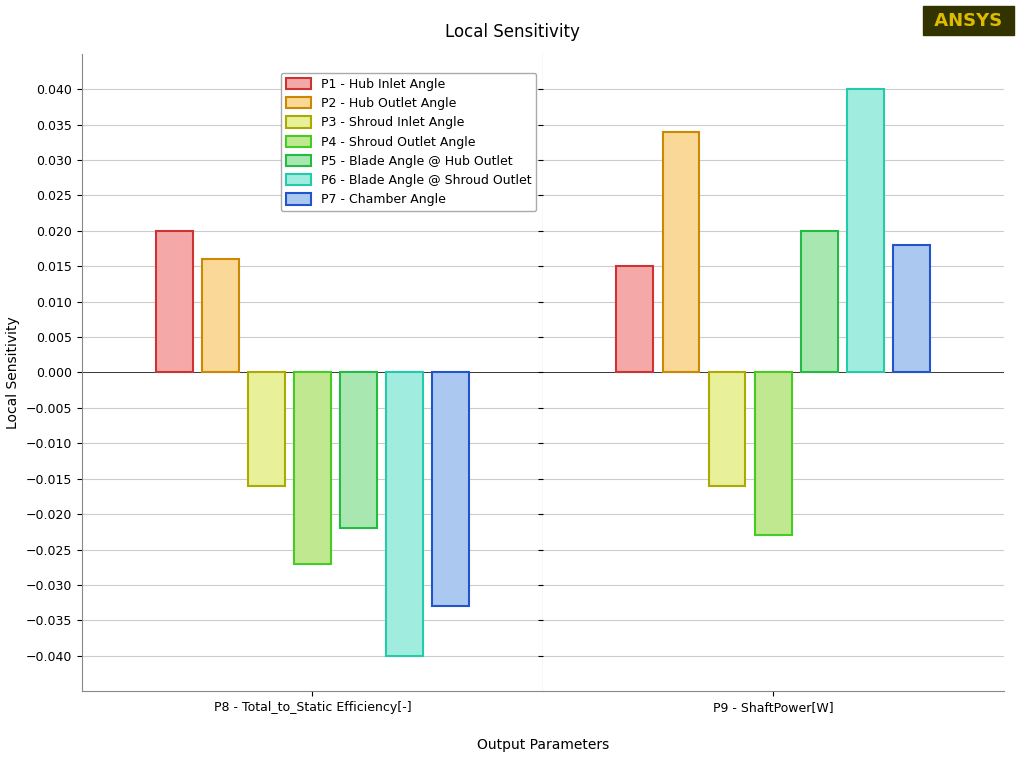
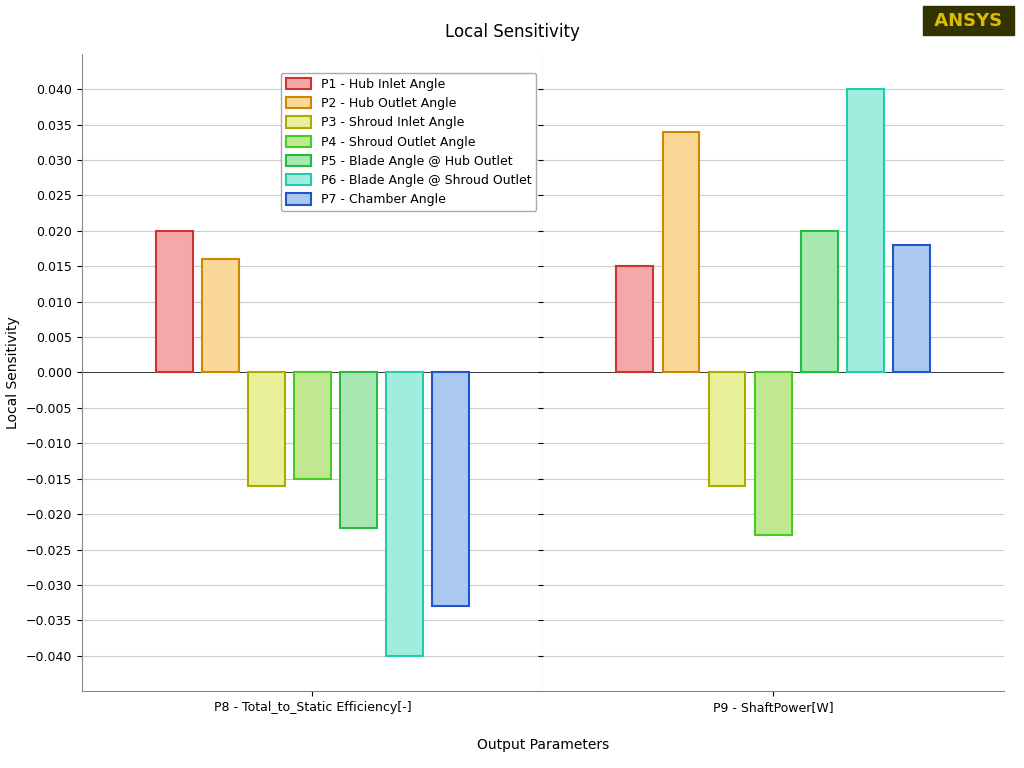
P8 - Total_to_Static Efficiency[-]: -0.027 -> -0.015
